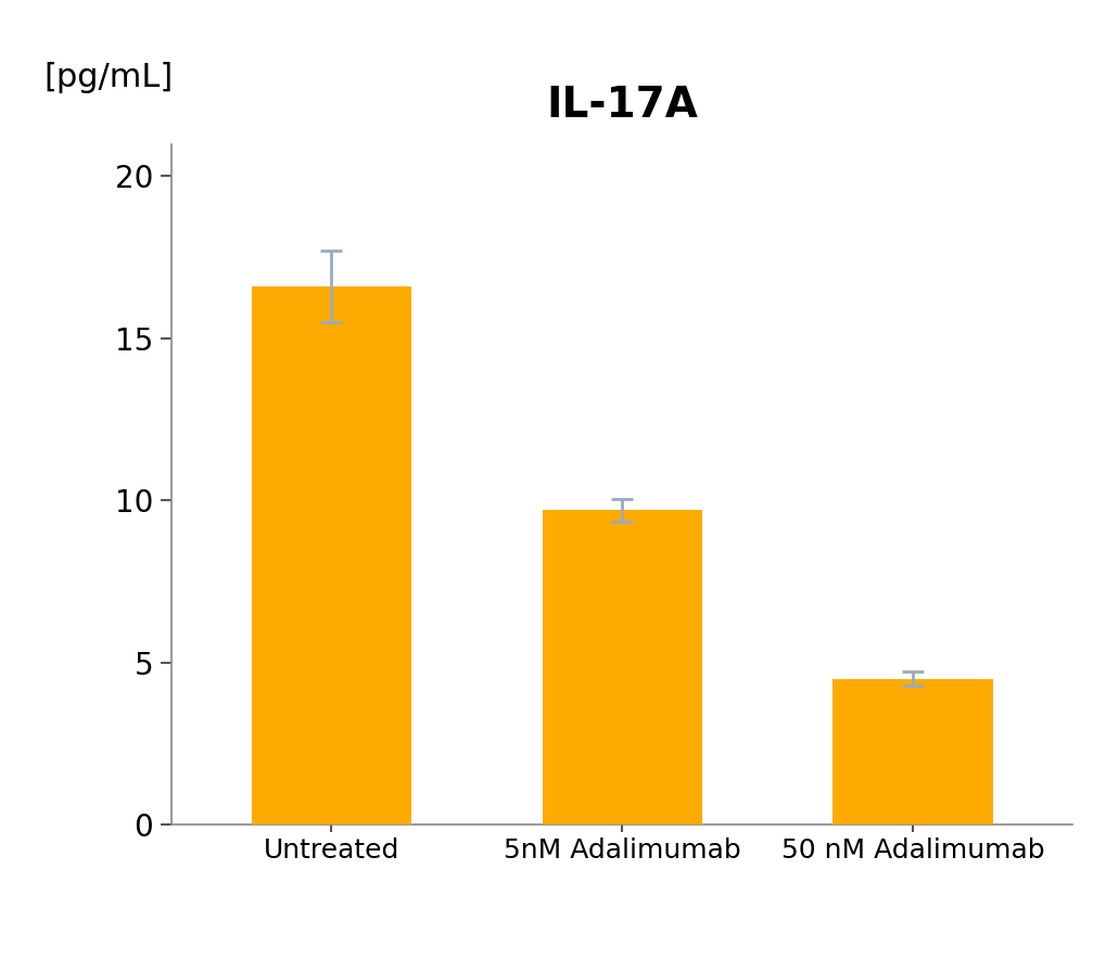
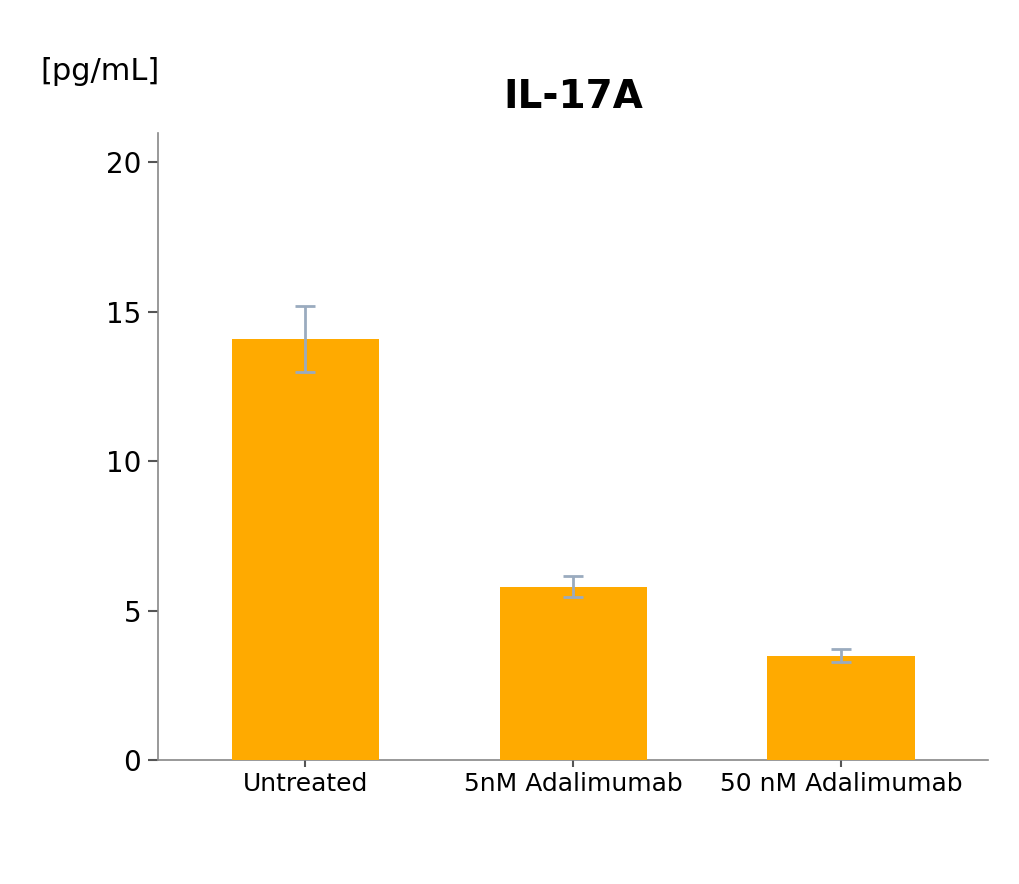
Untreated: 16.6 -> 14.1
5nM Adalimumab: 9.7 -> 5.8
50 nM Adalimumab: 4.5 -> 3.5
